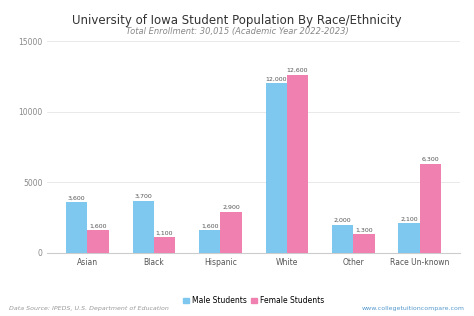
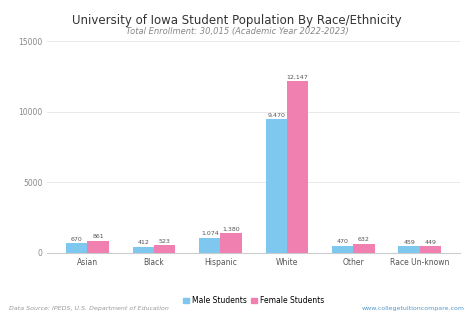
Male Students/Asian: 3600 -> 700
Female Students/Asian: 1600 -> 900
Male Students/Black: 3700 -> 400
Female Students/Black: 1100 -> 500
Male Students/Hispanic: 1600 -> 1100
Female Students/Hispanic: 2900 -> 1400
Male Students/White: 12000 -> 9500
Female Students/White: 12600 -> 12100
Male Students/Other: 2000 -> 500
Female Students/Other: 1300 -> 600
Male Students/Race Un-known: 2100 -> 500
Female Students/Race Un-known: 6300 -> 400
